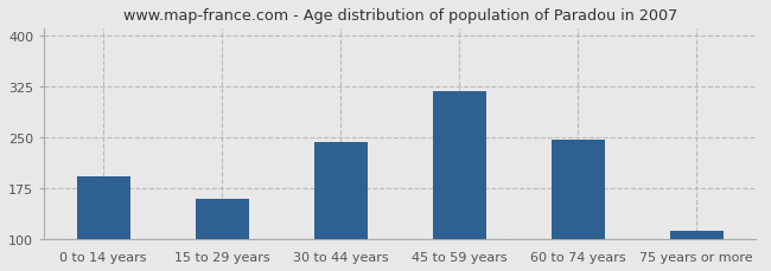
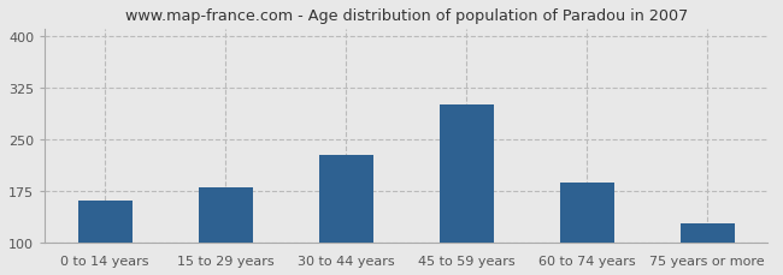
0 to 14 years: 193 -> 162
15 to 29 years: 160 -> 180
30 to 44 years: 243 -> 228
45 to 59 years: 318 -> 300
60 to 74 years: 247 -> 188
75 years or more: 112 -> 128
